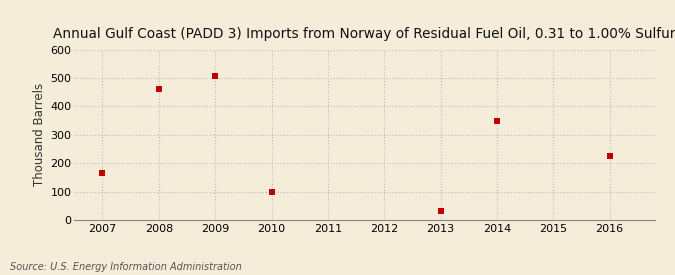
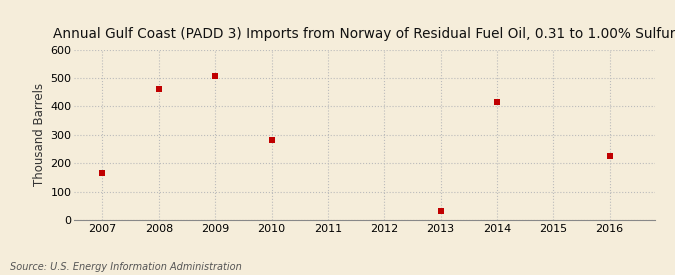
2010: 98 -> 280
2014: 350 -> 415
